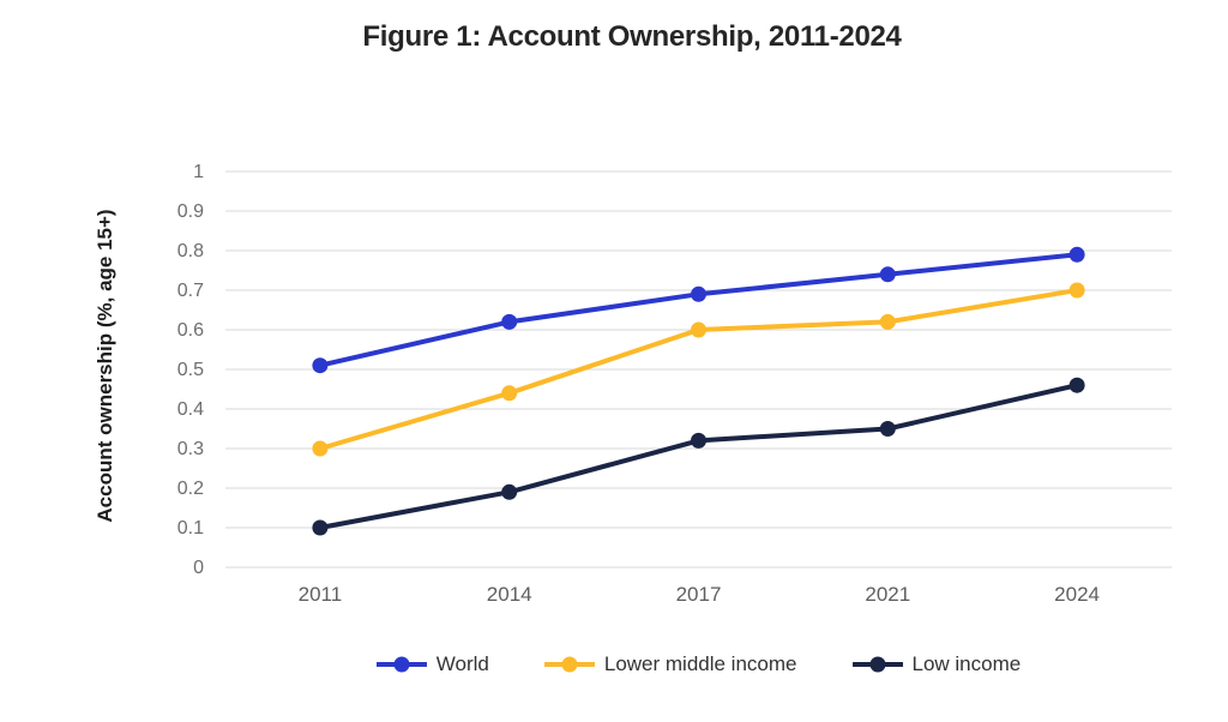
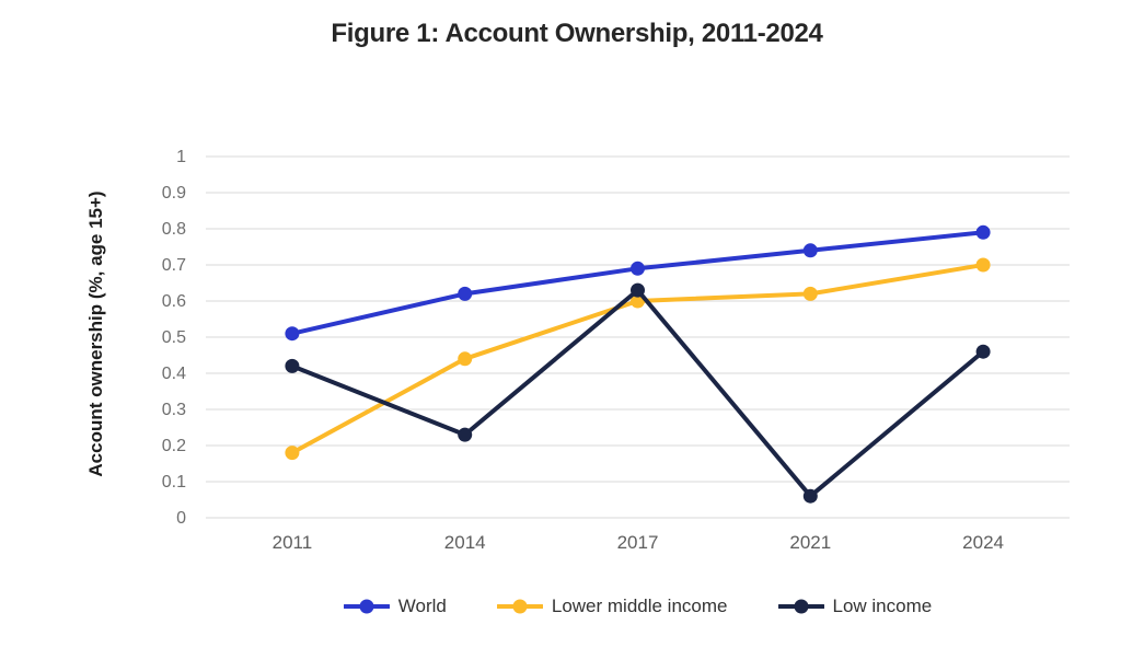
Lower middle income/2011: 0.30 -> 0.18
Low income/2011: 0.10 -> 0.42
Low income/2014: 0.19 -> 0.23
Low income/2017: 0.32 -> 0.63
Low income/2021: 0.35 -> 0.06
